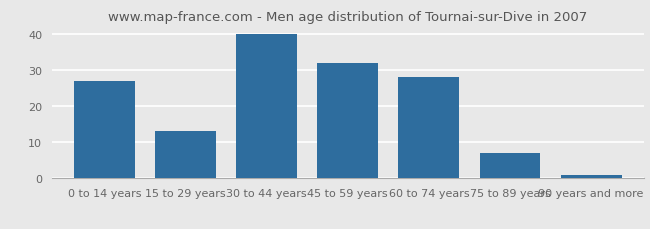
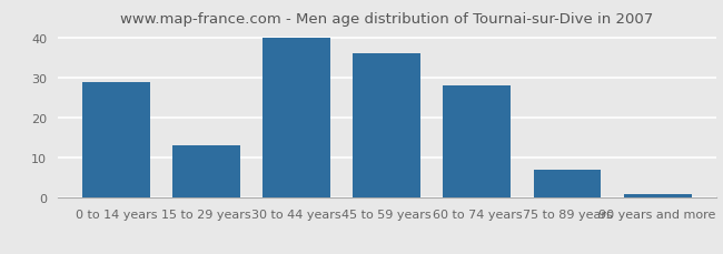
0 to 14 years: 27 -> 29
45 to 59 years: 32 -> 36
